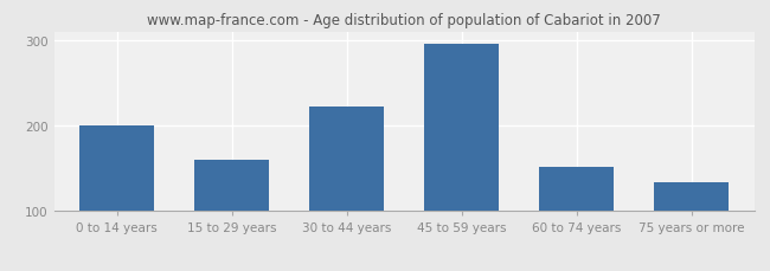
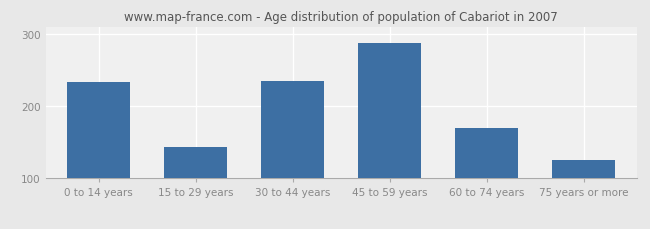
0 to 14 years: 200 -> 233
15 to 29 years: 160 -> 143
30 to 44 years: 222 -> 235
45 to 59 years: 296 -> 288
60 to 74 years: 152 -> 170
75 years or more: 134 -> 126
